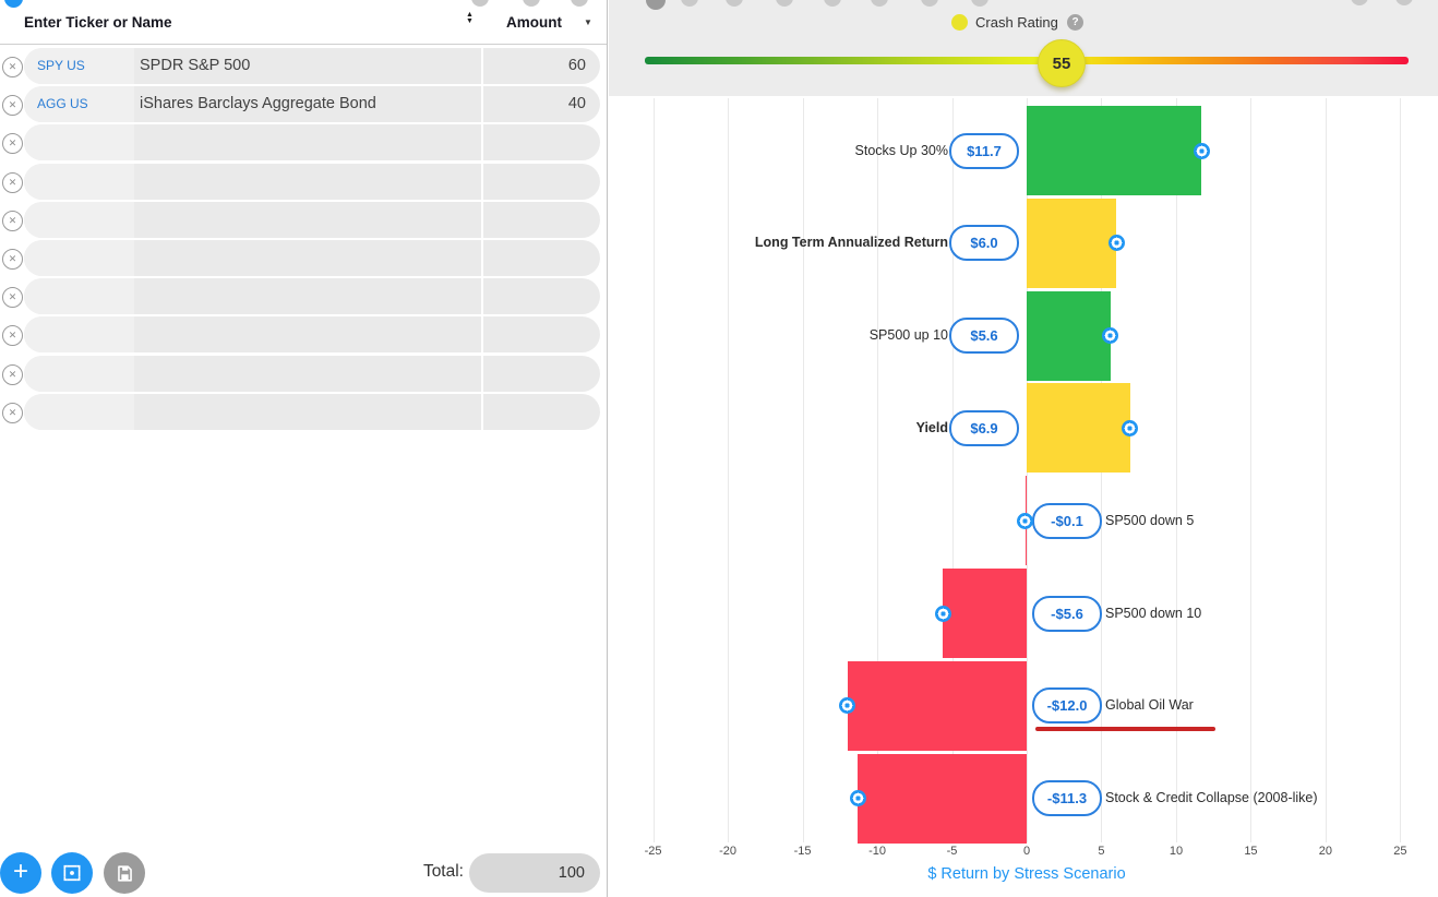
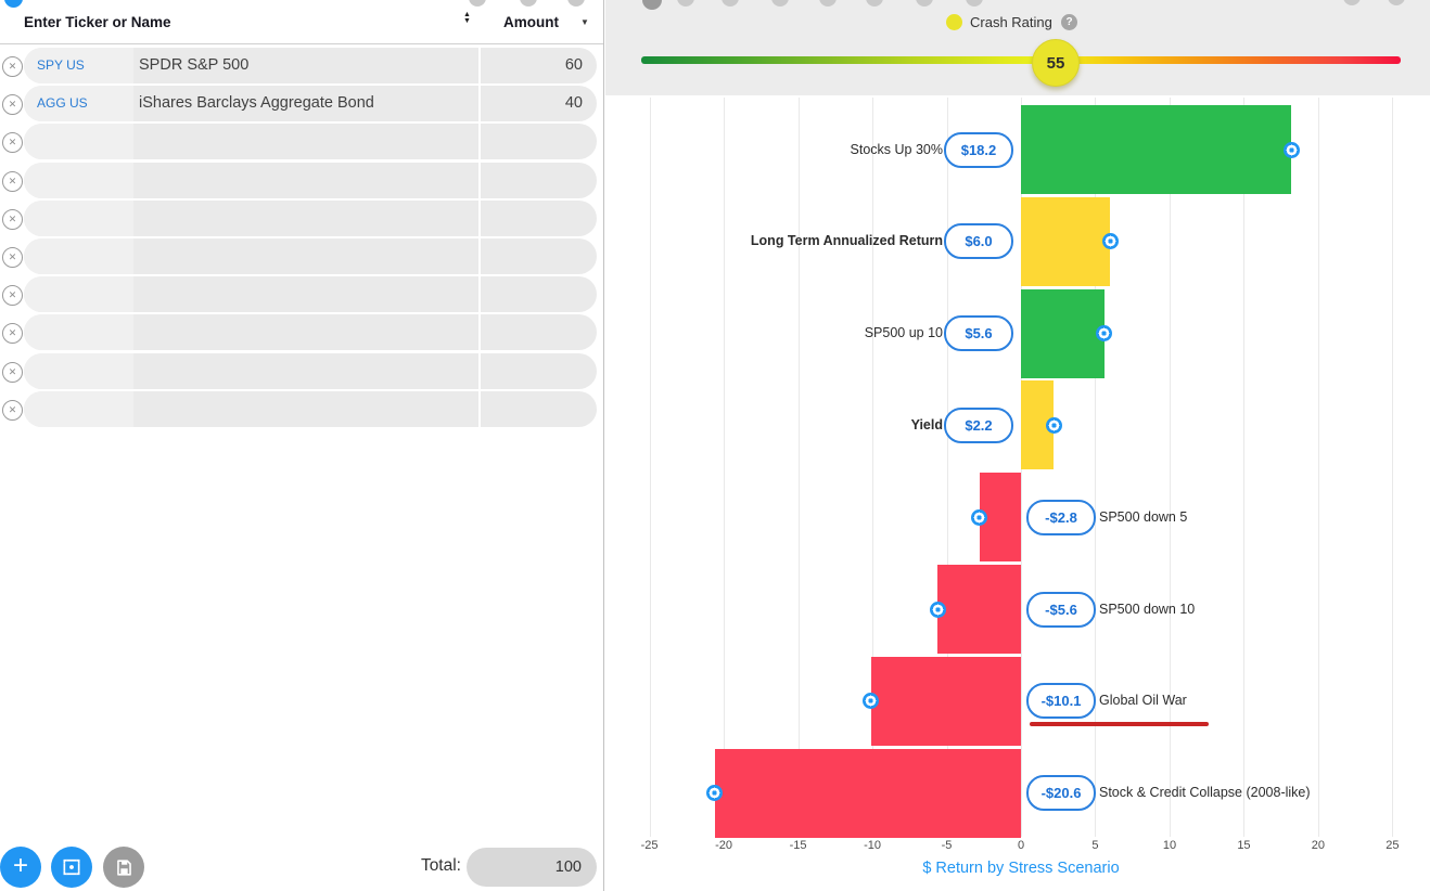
Stocks Up 30%: $11.7 -> $18.2
Yield: $6.9 -> $2.2
SP500 down 5: -$0.1 -> -$2.8
Global Oil War: -$12.0 -> -$10.1
Stock & Credit Collapse (2008-like): -$11.3 -> -$20.6
